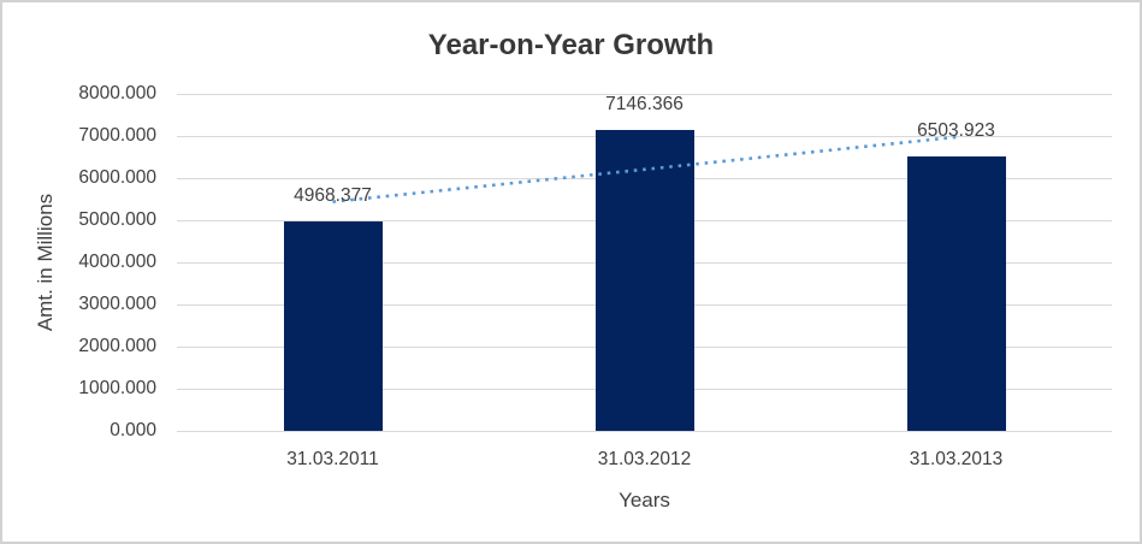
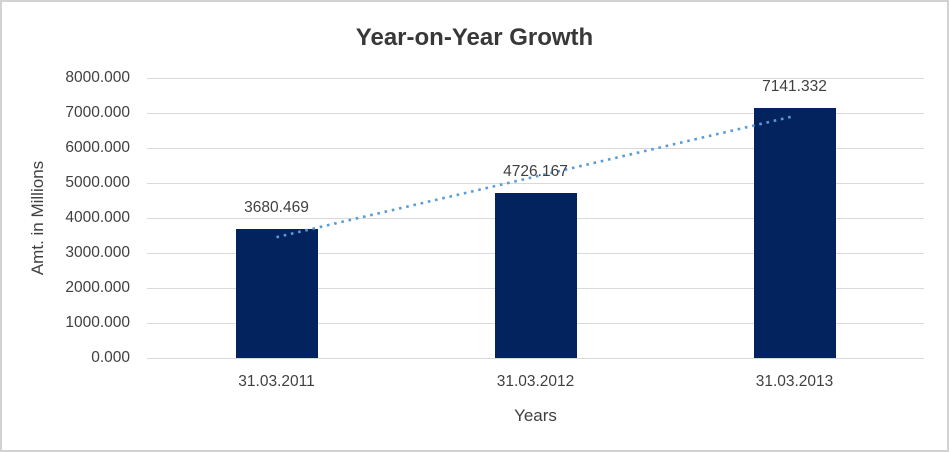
31.03.2011: 4968.377 -> 3680.469
31.03.2012: 7146.366 -> 4726.167
31.03.2013: 6503.923 -> 7141.332
